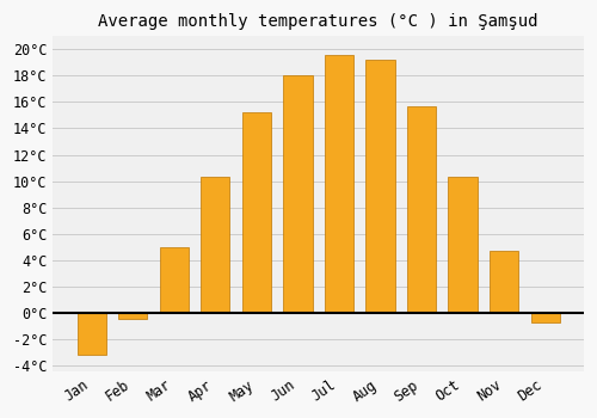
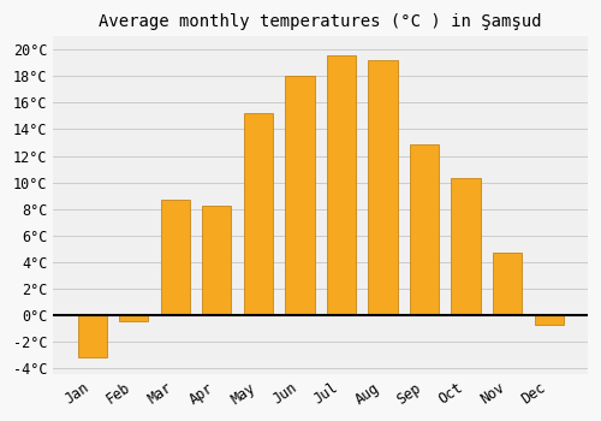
Mar: 5.0°C -> 8.7°C
Apr: 10.3°C -> 8.2°C
Sep: 15.7°C -> 12.9°C
